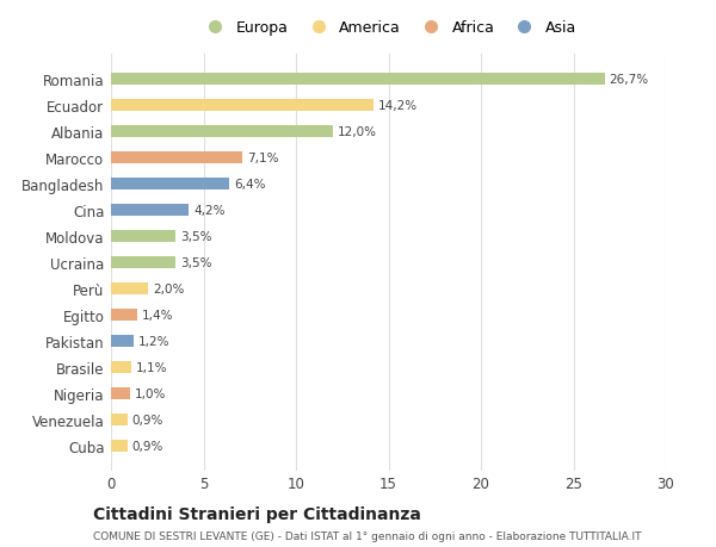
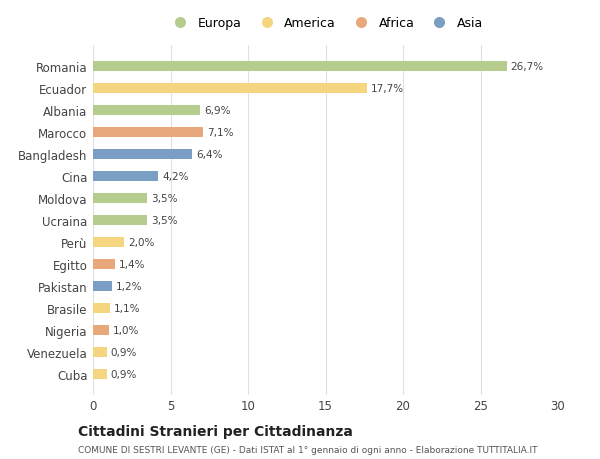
Ecuador: 14,2% -> 17,7%
Albania: 12,0% -> 6,9%
